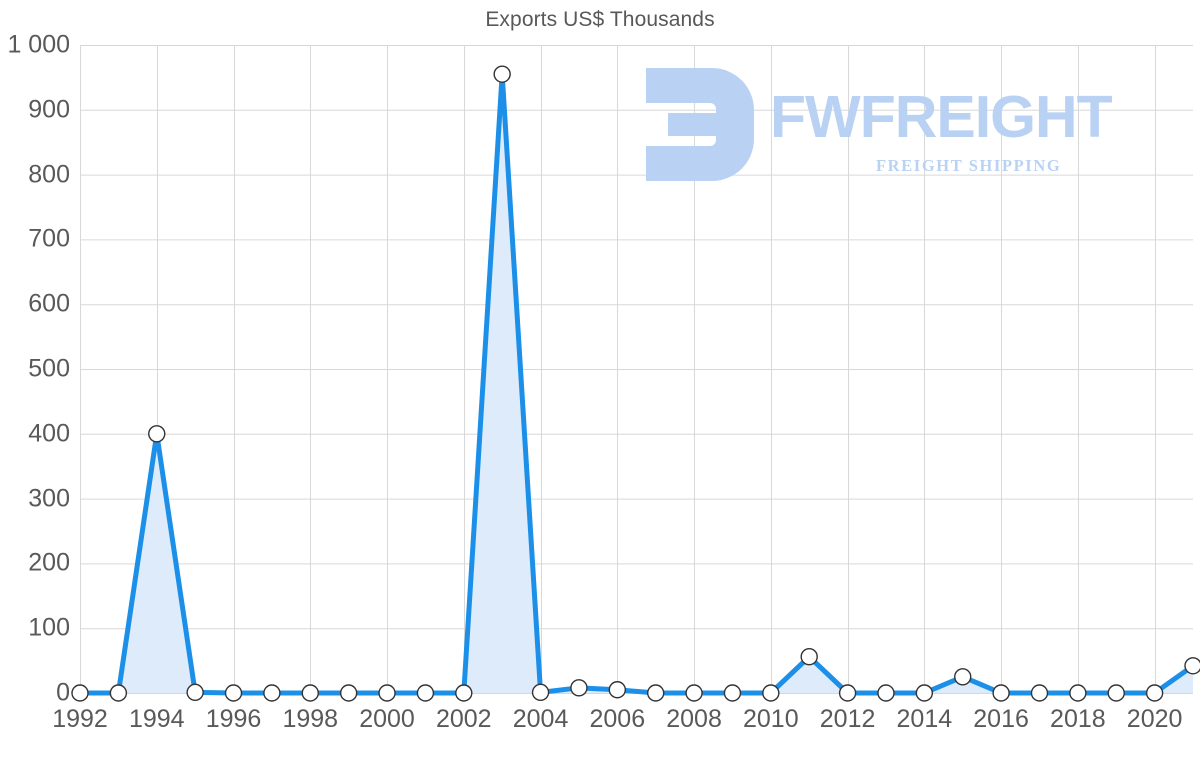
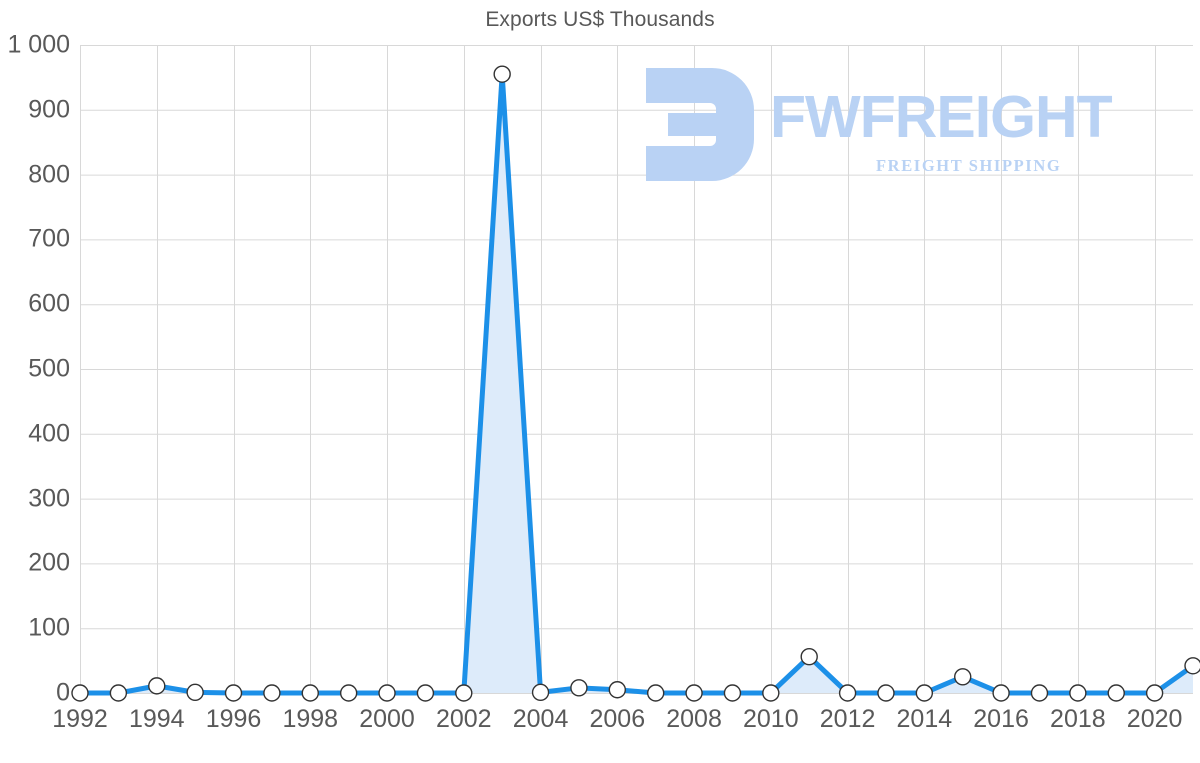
1994: 400 -> 10
